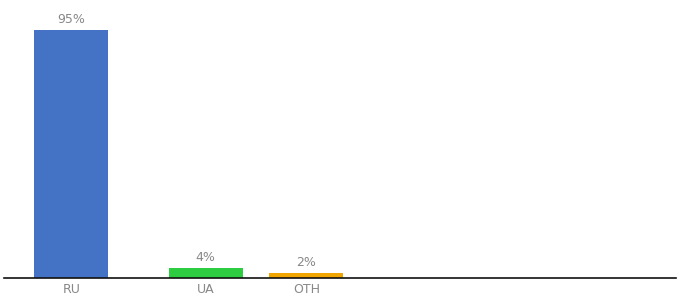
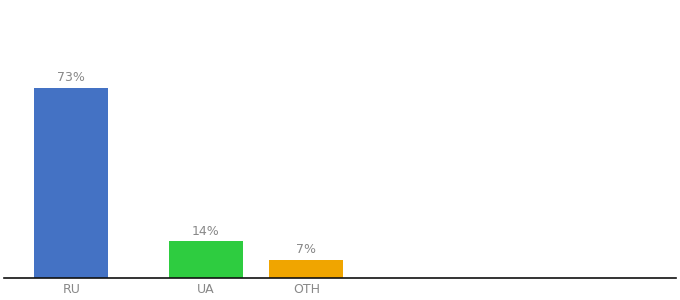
RU: 95% -> 73%
UA: 4% -> 14%
OTH: 2% -> 7%
